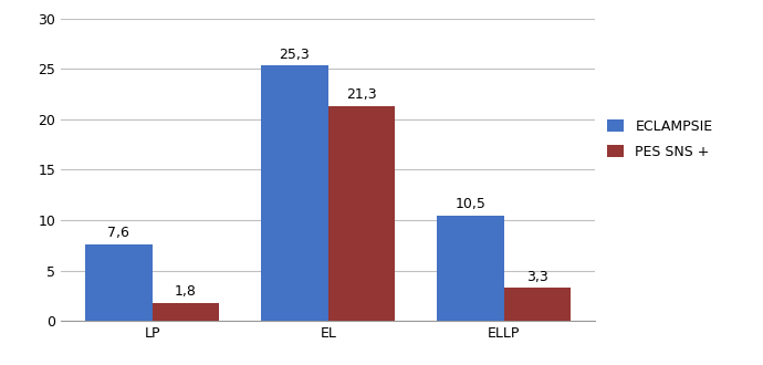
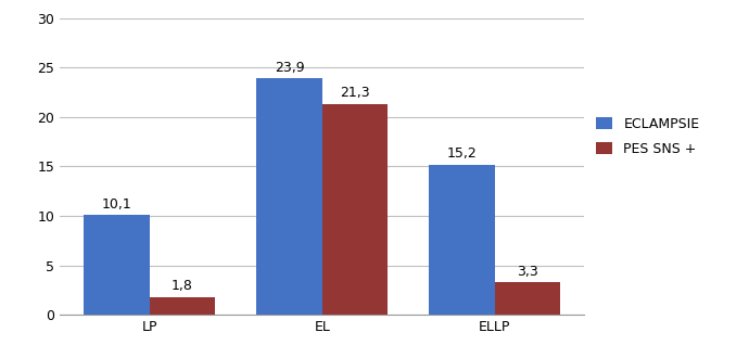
ECLAMPSIE/LP: 7,6 -> 10,1
ECLAMPSIE/EL: 25,3 -> 23,9
ECLAMPSIE/ELLP: 10,5 -> 15,2
